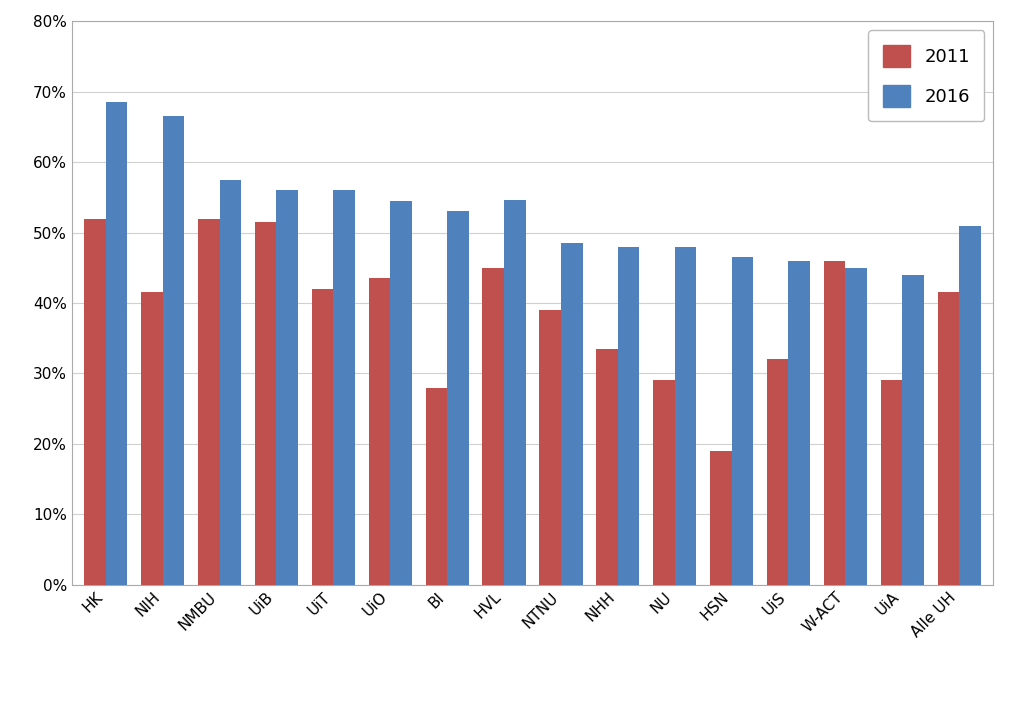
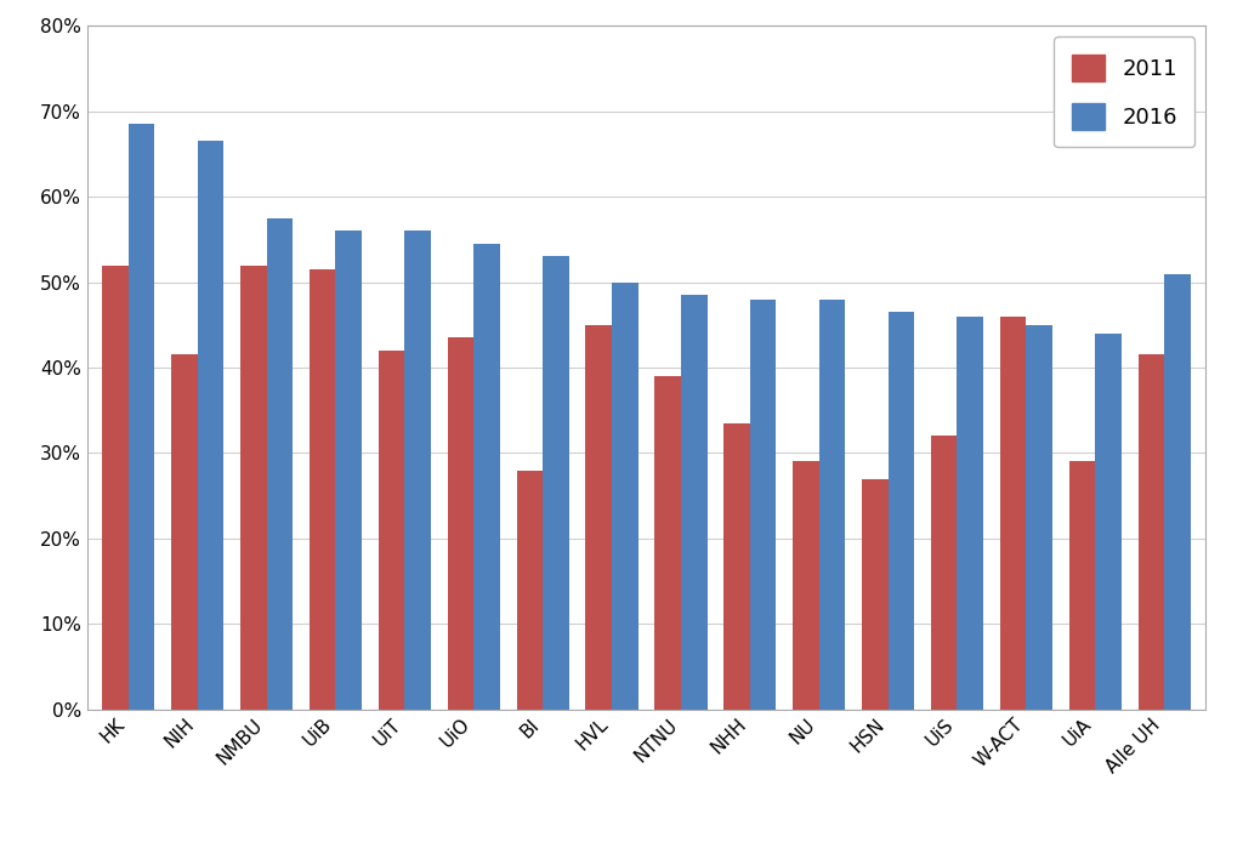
2016/HVL: 54.6% -> 50.0%
2011/HSN: 19.0% -> 27.0%
